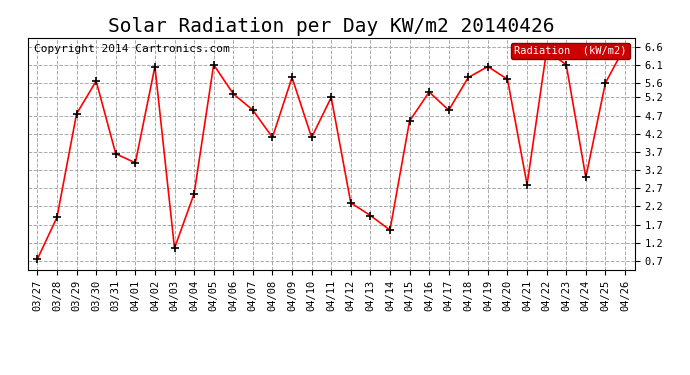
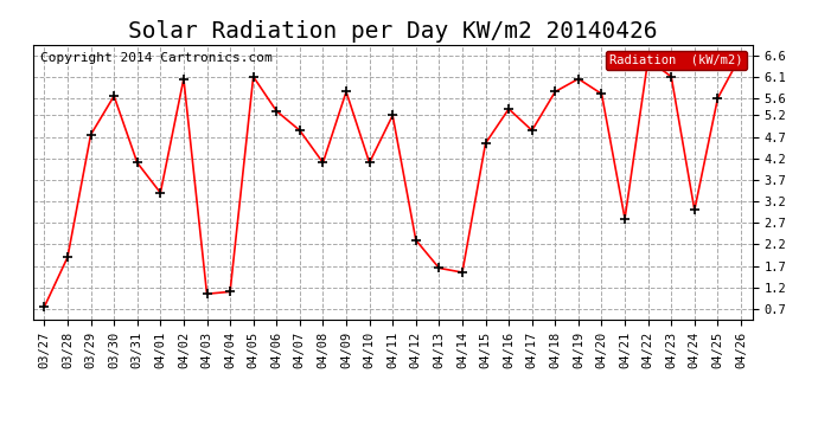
03/31: 3.65 -> 4.10
04/04: 2.55 -> 1.10
04/13: 1.95 -> 1.65
